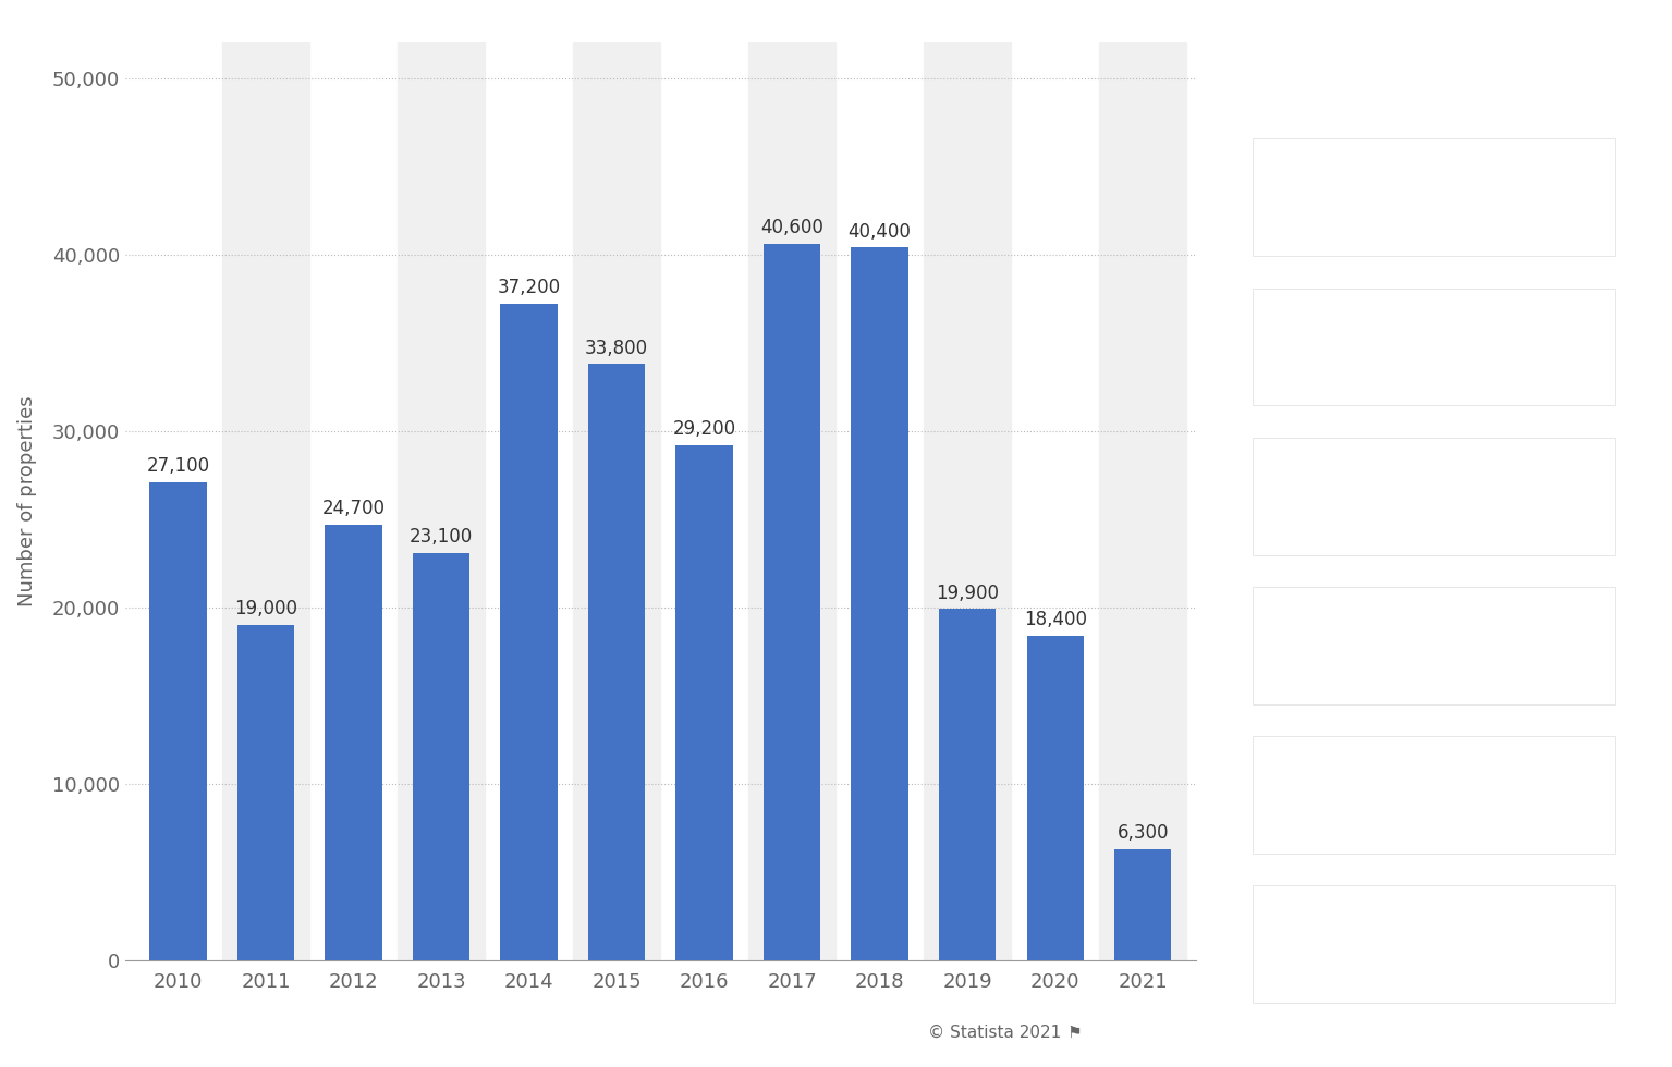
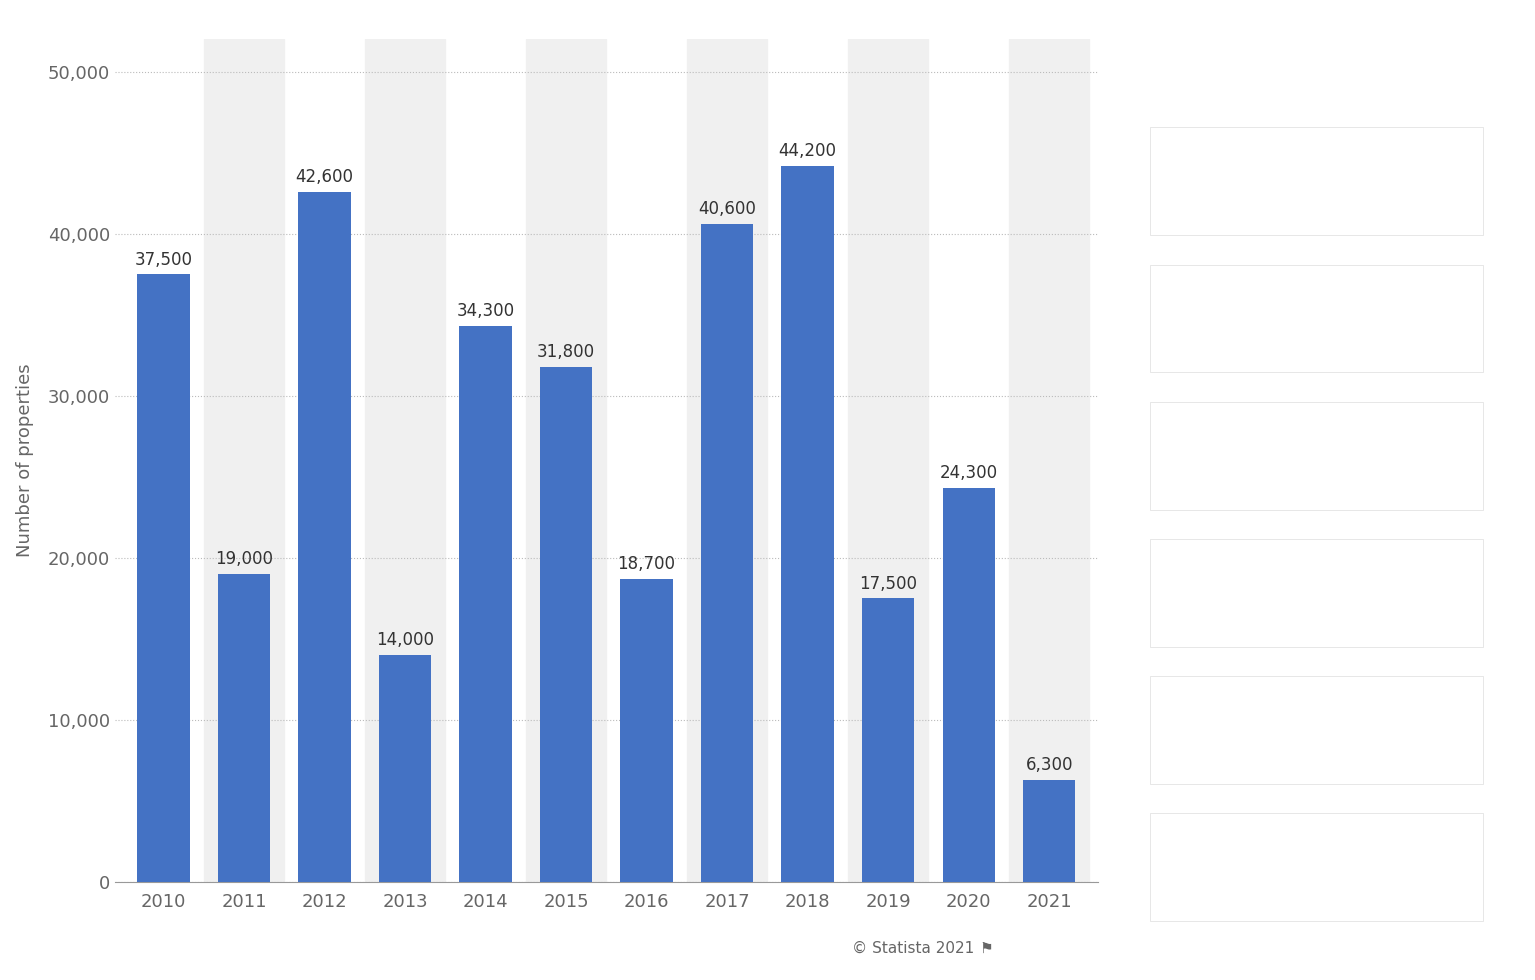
2010: 27,100 -> 37,500
2012: 24,700 -> 42,600
2013: 23,100 -> 14,000
2014: 37,200 -> 34,300
2015: 33,800 -> 31,800
2016: 29,200 -> 18,700
2018: 40,400 -> 44,200
2019: 19,900 -> 17,500
2020: 18,400 -> 24,300
